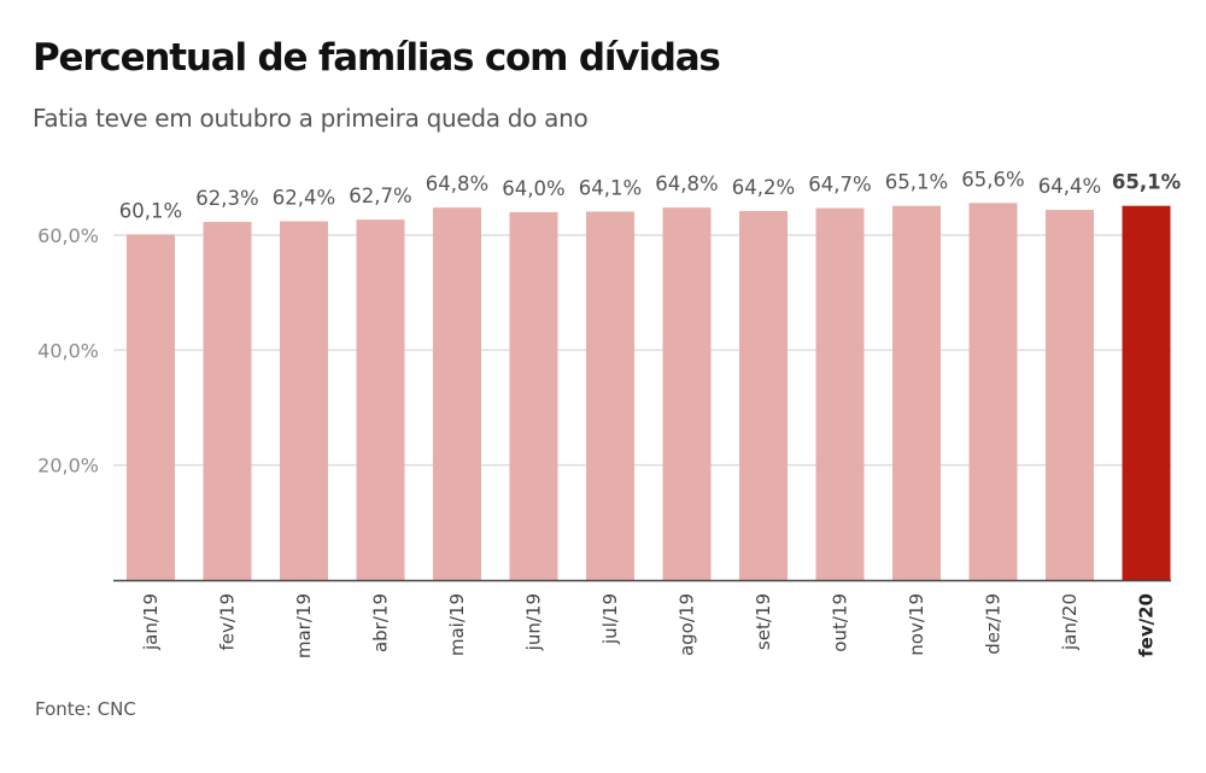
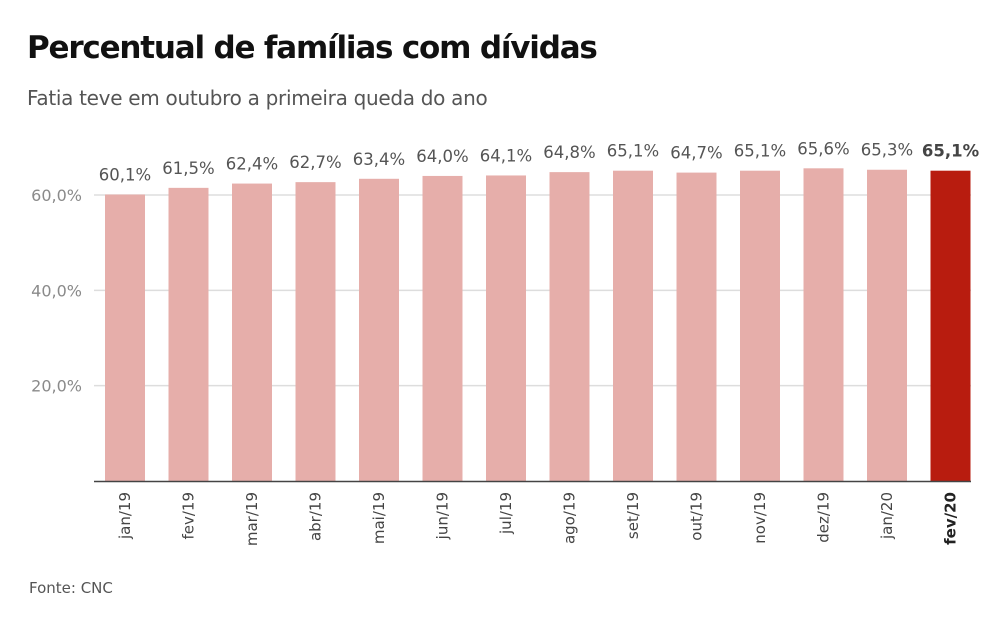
fev/19: 62,3% -> 61,5%
mai/19: 64,8% -> 63,4%
set/19: 64,2% -> 65,1%
jan/20: 64,4% -> 65,3%
